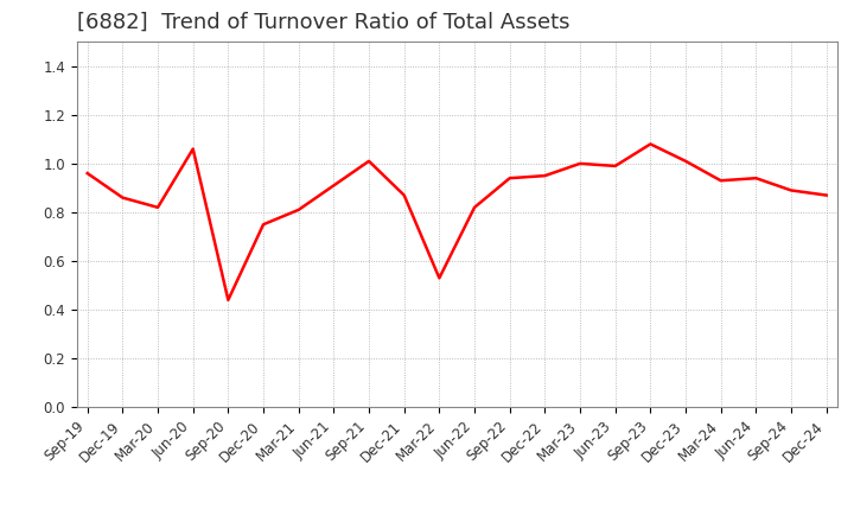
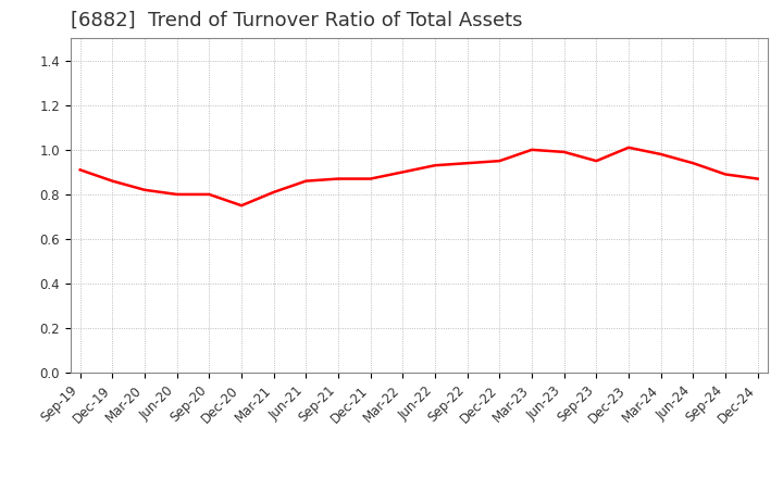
Sep-19: 0.96 -> 0.91
Jun-20: 1.06 -> 0.80
Sep-20: 0.44 -> 0.80
Jun-21: 0.91 -> 0.86
Sep-21: 1.01 -> 0.87
Mar-22: 0.53 -> 0.90
Jun-22: 0.82 -> 0.93
Sep-23: 1.08 -> 0.95
Mar-24: 0.93 -> 0.98
